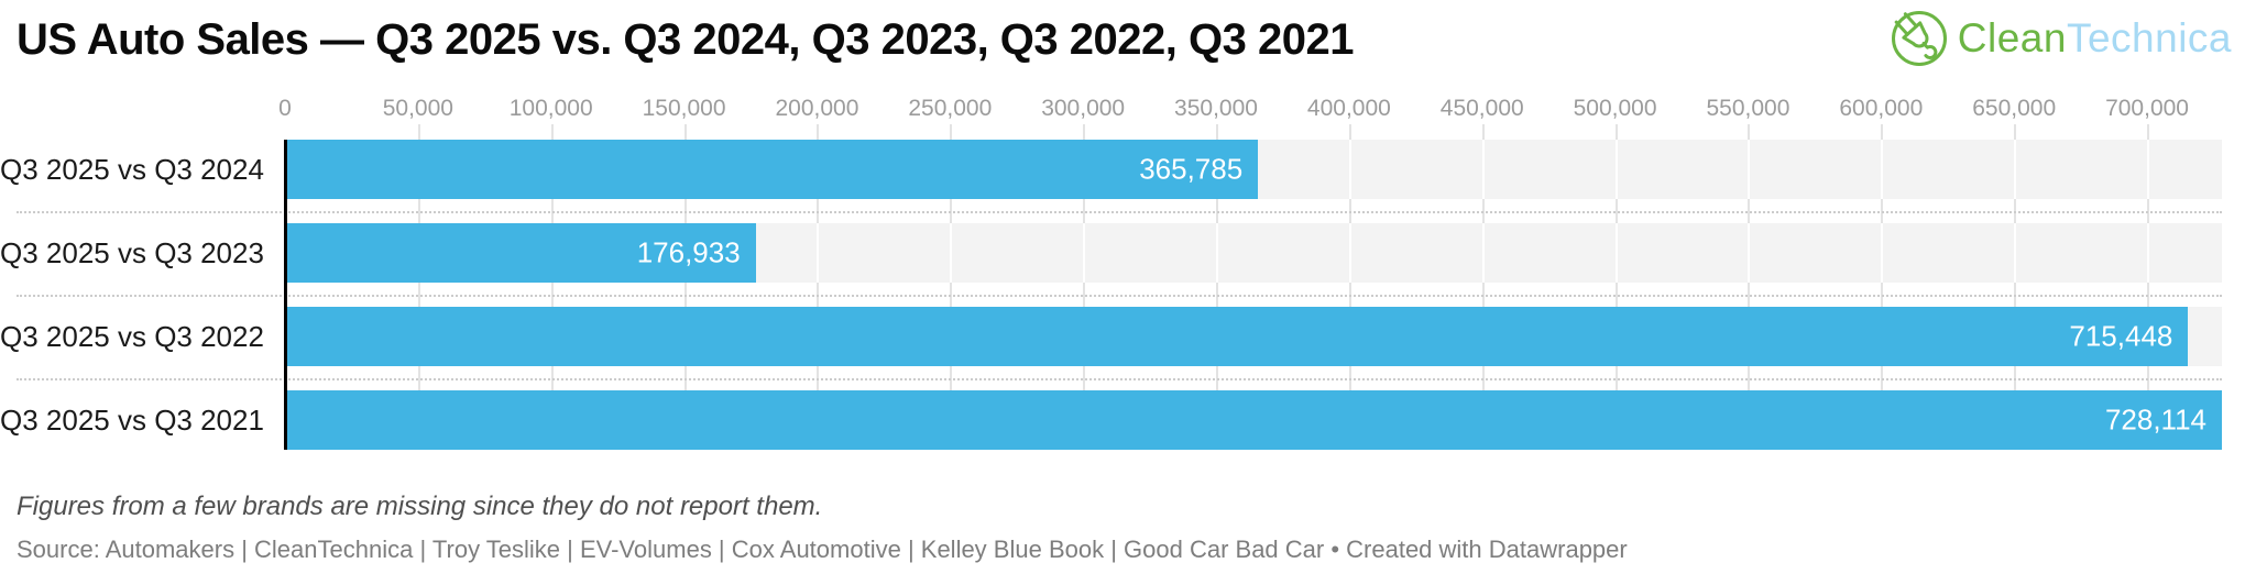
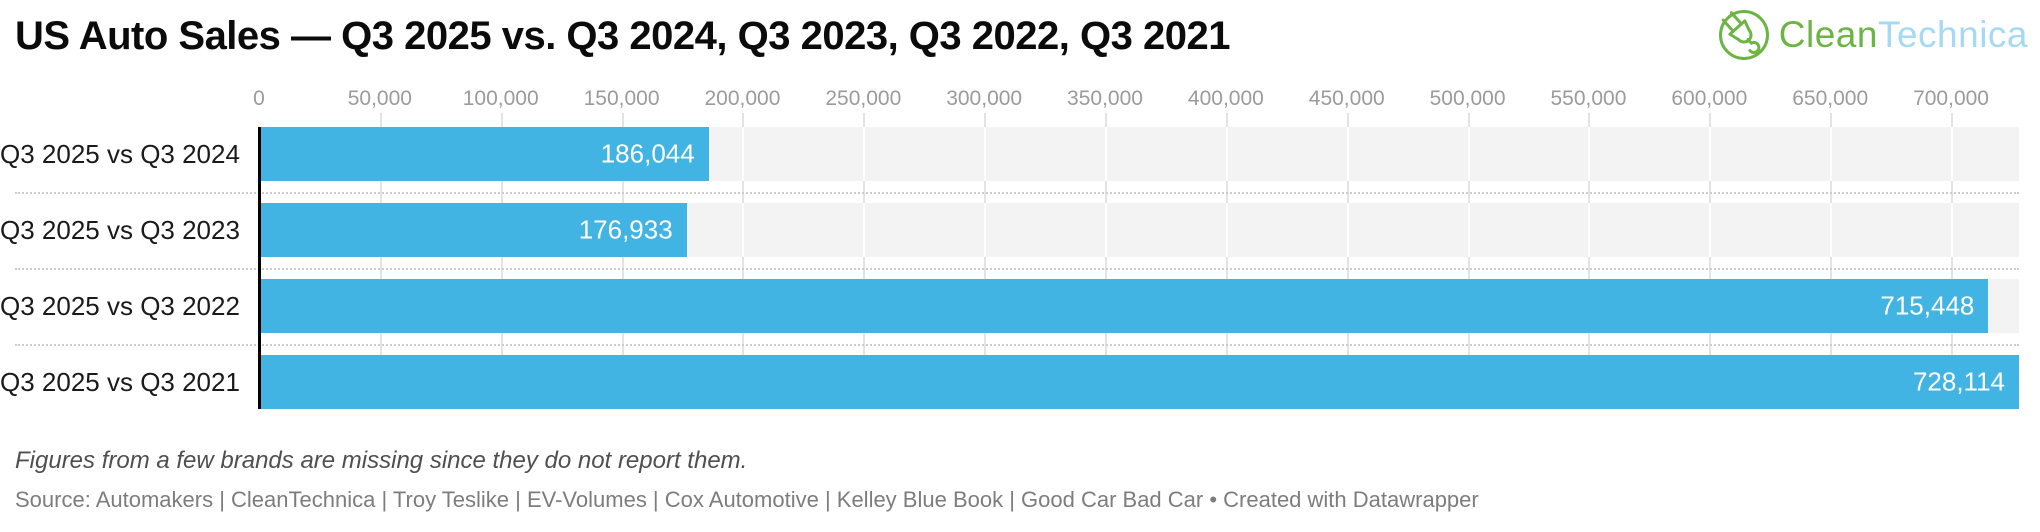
Q3 2025 vs Q3 2024: 365,785 -> 186,044
